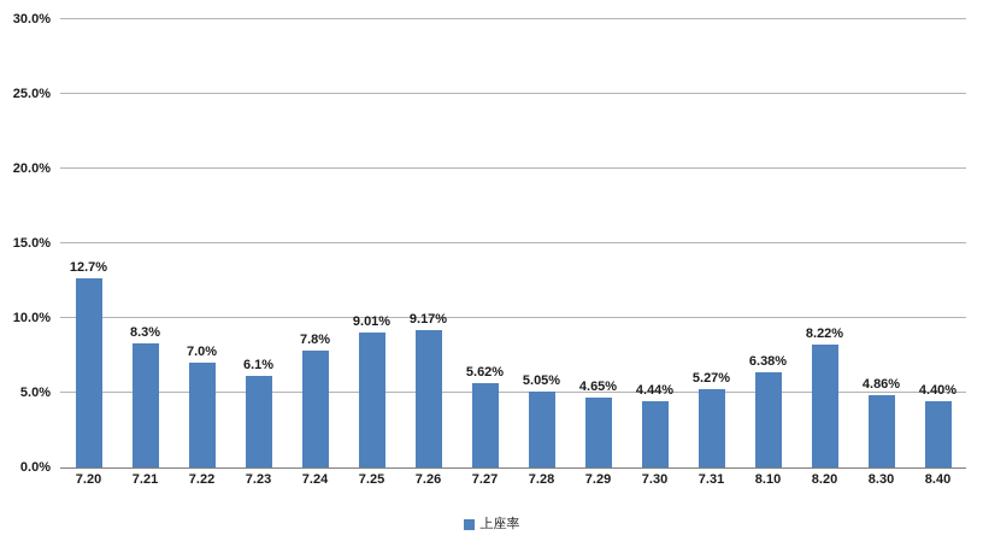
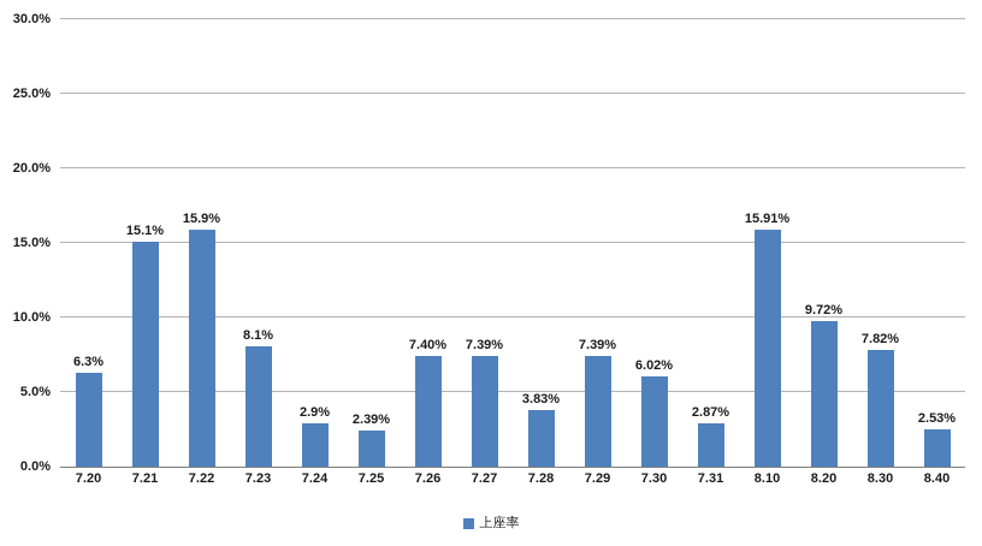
7.20: 12.7% -> 6.3%
7.21: 8.3% -> 15.1%
7.22: 7.0% -> 15.9%
7.23: 6.1% -> 8.1%
7.24: 7.8% -> 2.9%
7.25: 9.01% -> 2.39%
7.26: 9.17% -> 7.40%
7.27: 5.62% -> 7.39%
7.28: 5.05% -> 3.83%
7.29: 4.65% -> 7.39%
7.30: 4.44% -> 6.02%
7.31: 5.27% -> 2.87%
8.10: 6.38% -> 15.91%
8.20: 8.22% -> 9.72%
8.30: 4.86% -> 7.82%
8.40: 4.40% -> 2.53%
